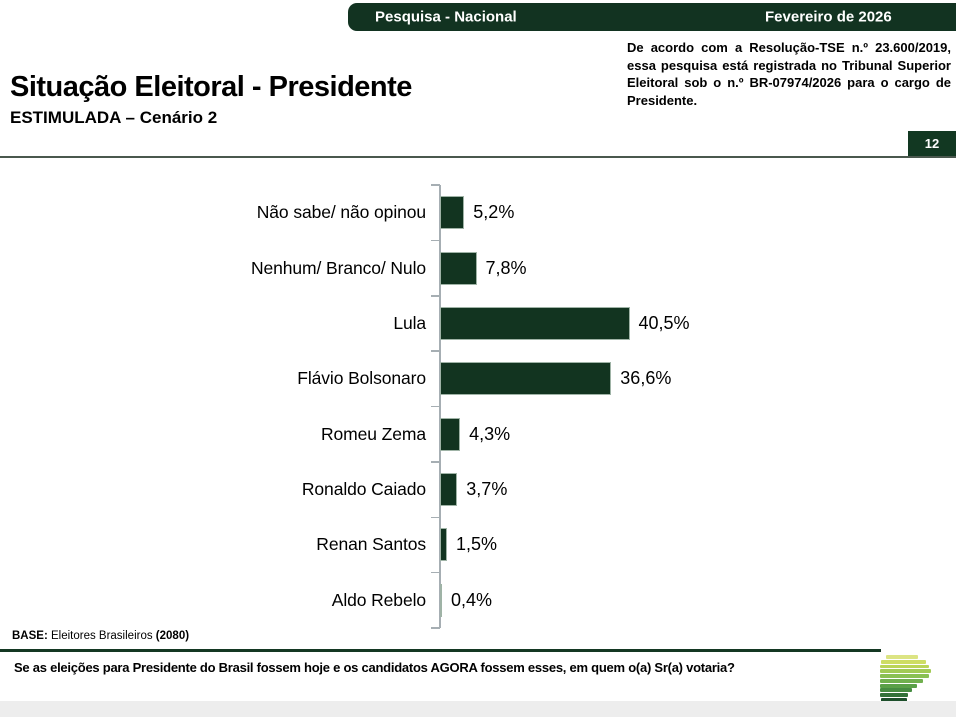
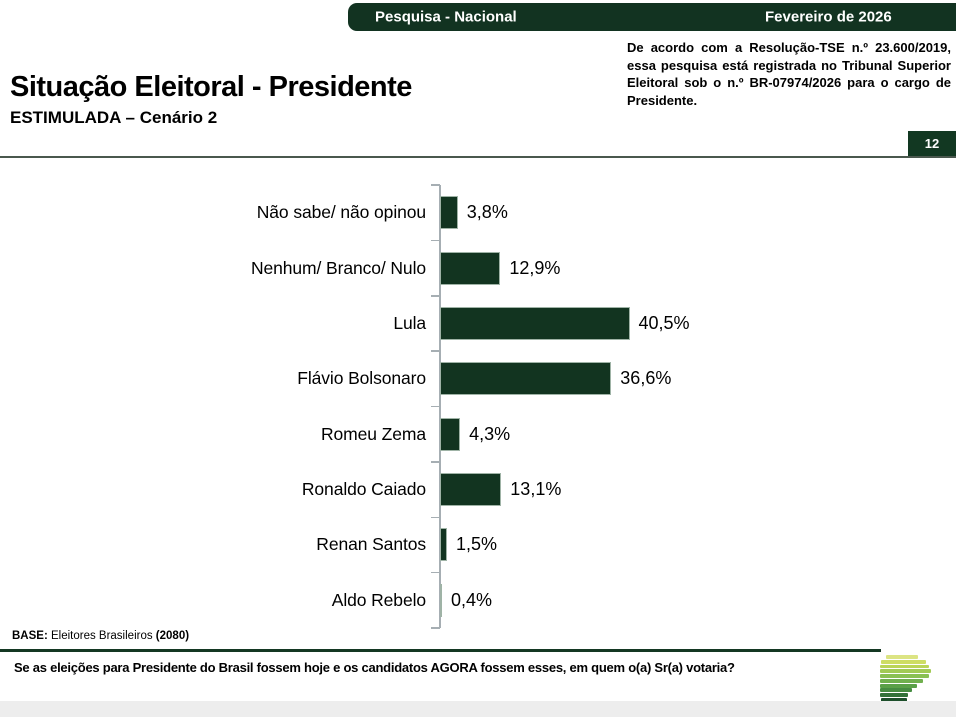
Não sabe/ não opinou: 5,2% -> 3,8%
Nenhum/ Branco/ Nulo: 7,8% -> 12,9%
Ronaldo Caiado: 3,7% -> 13,1%
